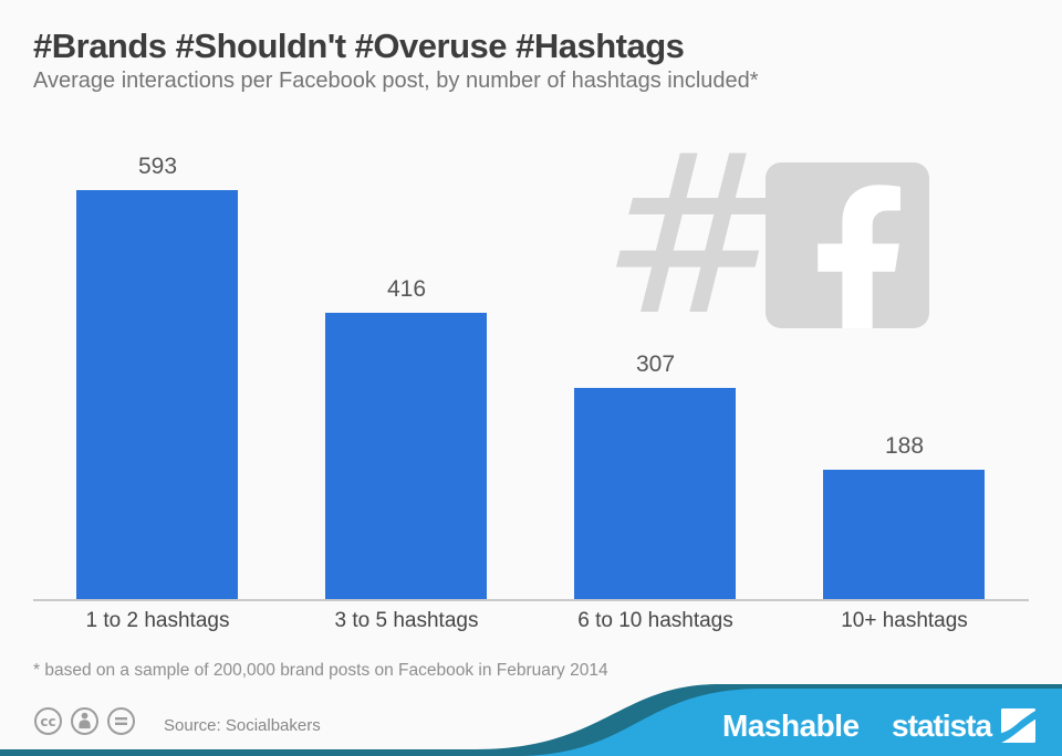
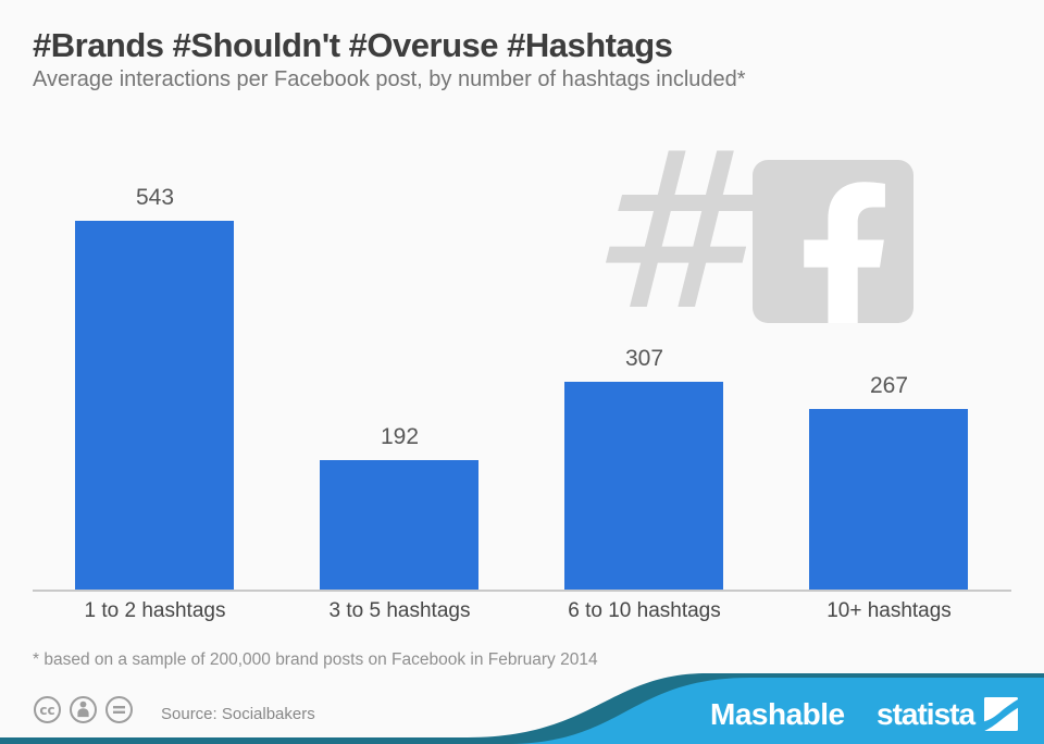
1 to 2 hashtags: 593 -> 543
3 to 5 hashtags: 416 -> 192
10+ hashtags: 188 -> 267
